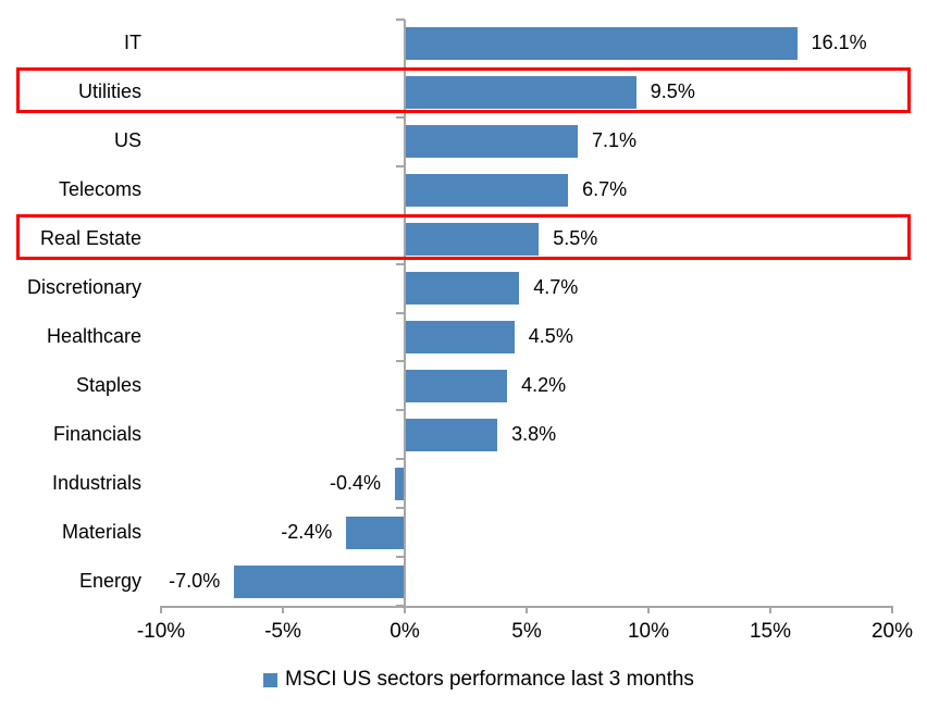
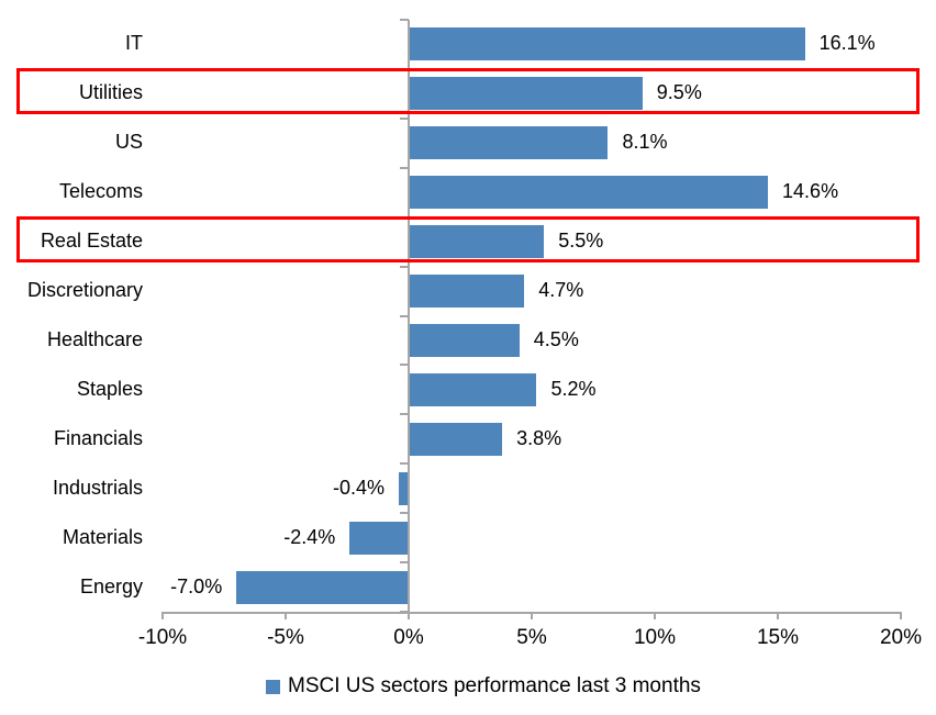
US: 7.1% -> 8.1%
Telecoms: 6.7% -> 14.6%
Staples: 4.2% -> 5.2%
